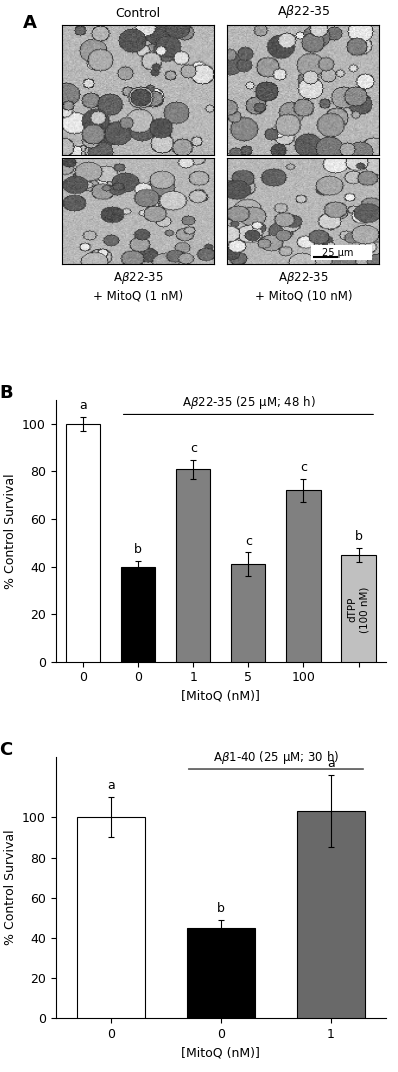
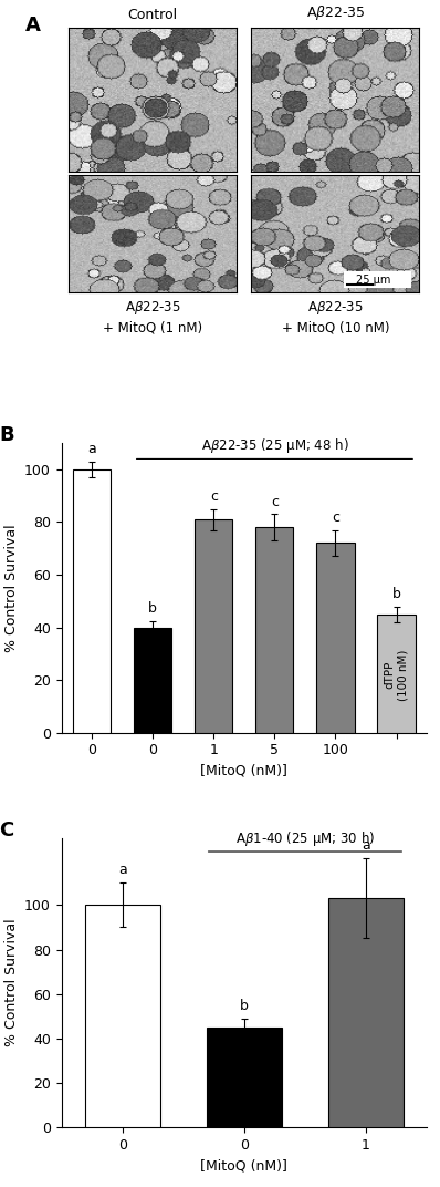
5: 41 -> 78
